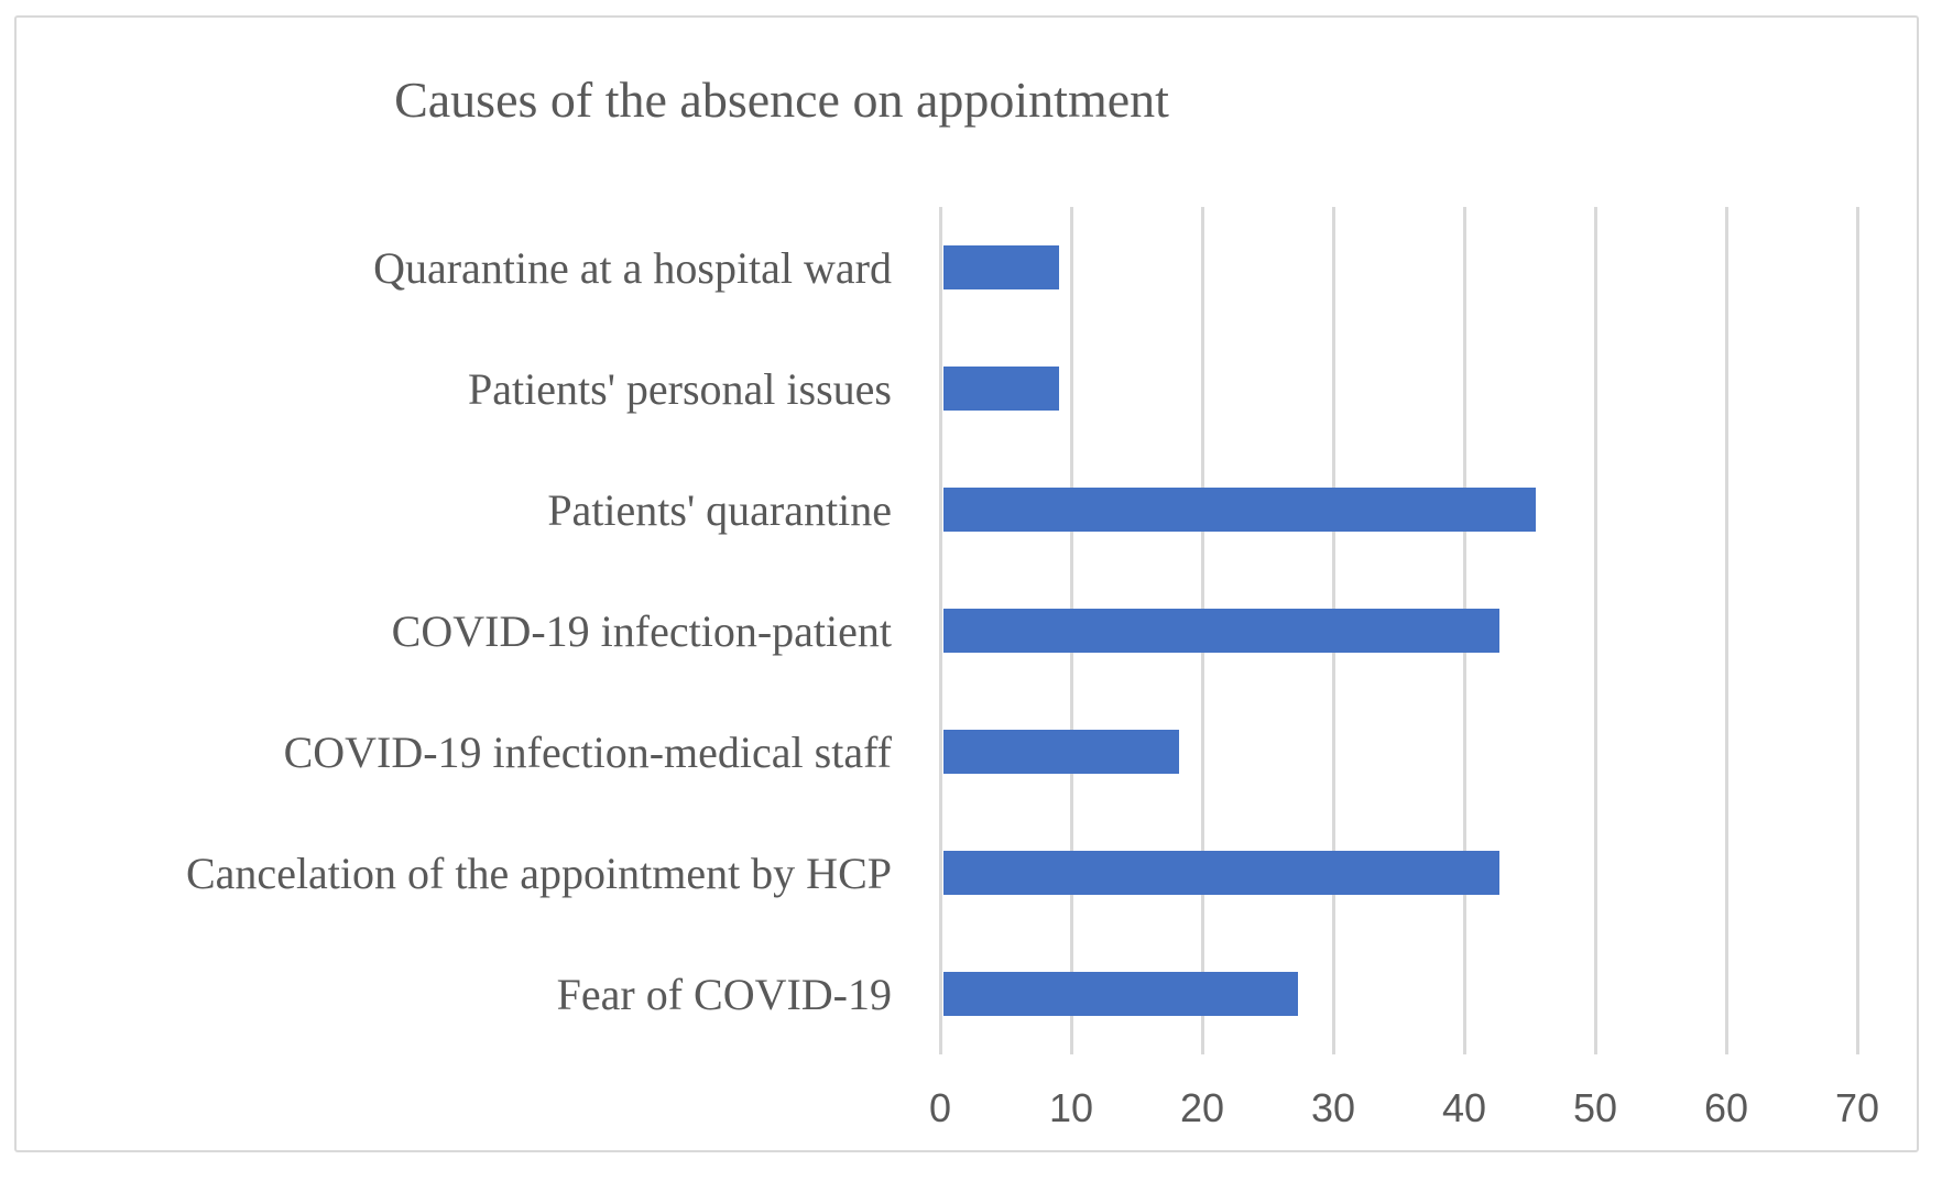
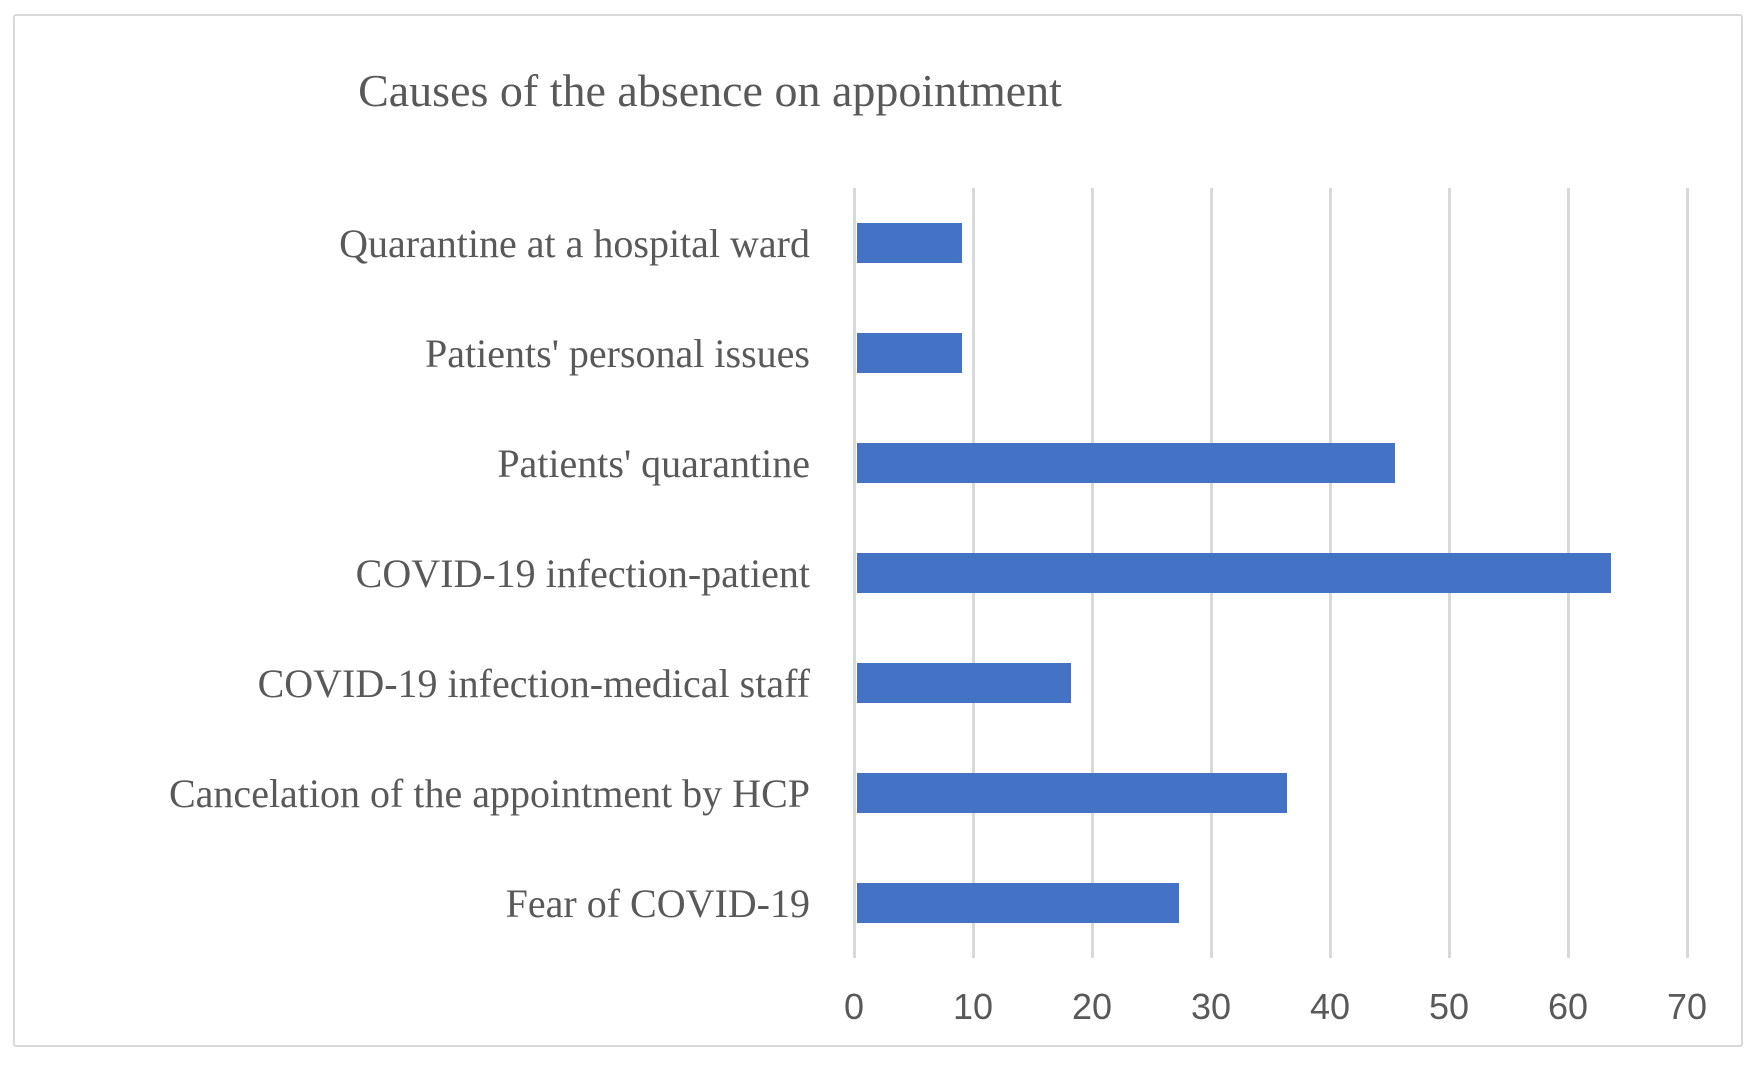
COVID-19 infection-patient: 42.7 -> 63.6
Cancelation of the appointment by HCP: 42.7 -> 36.4
